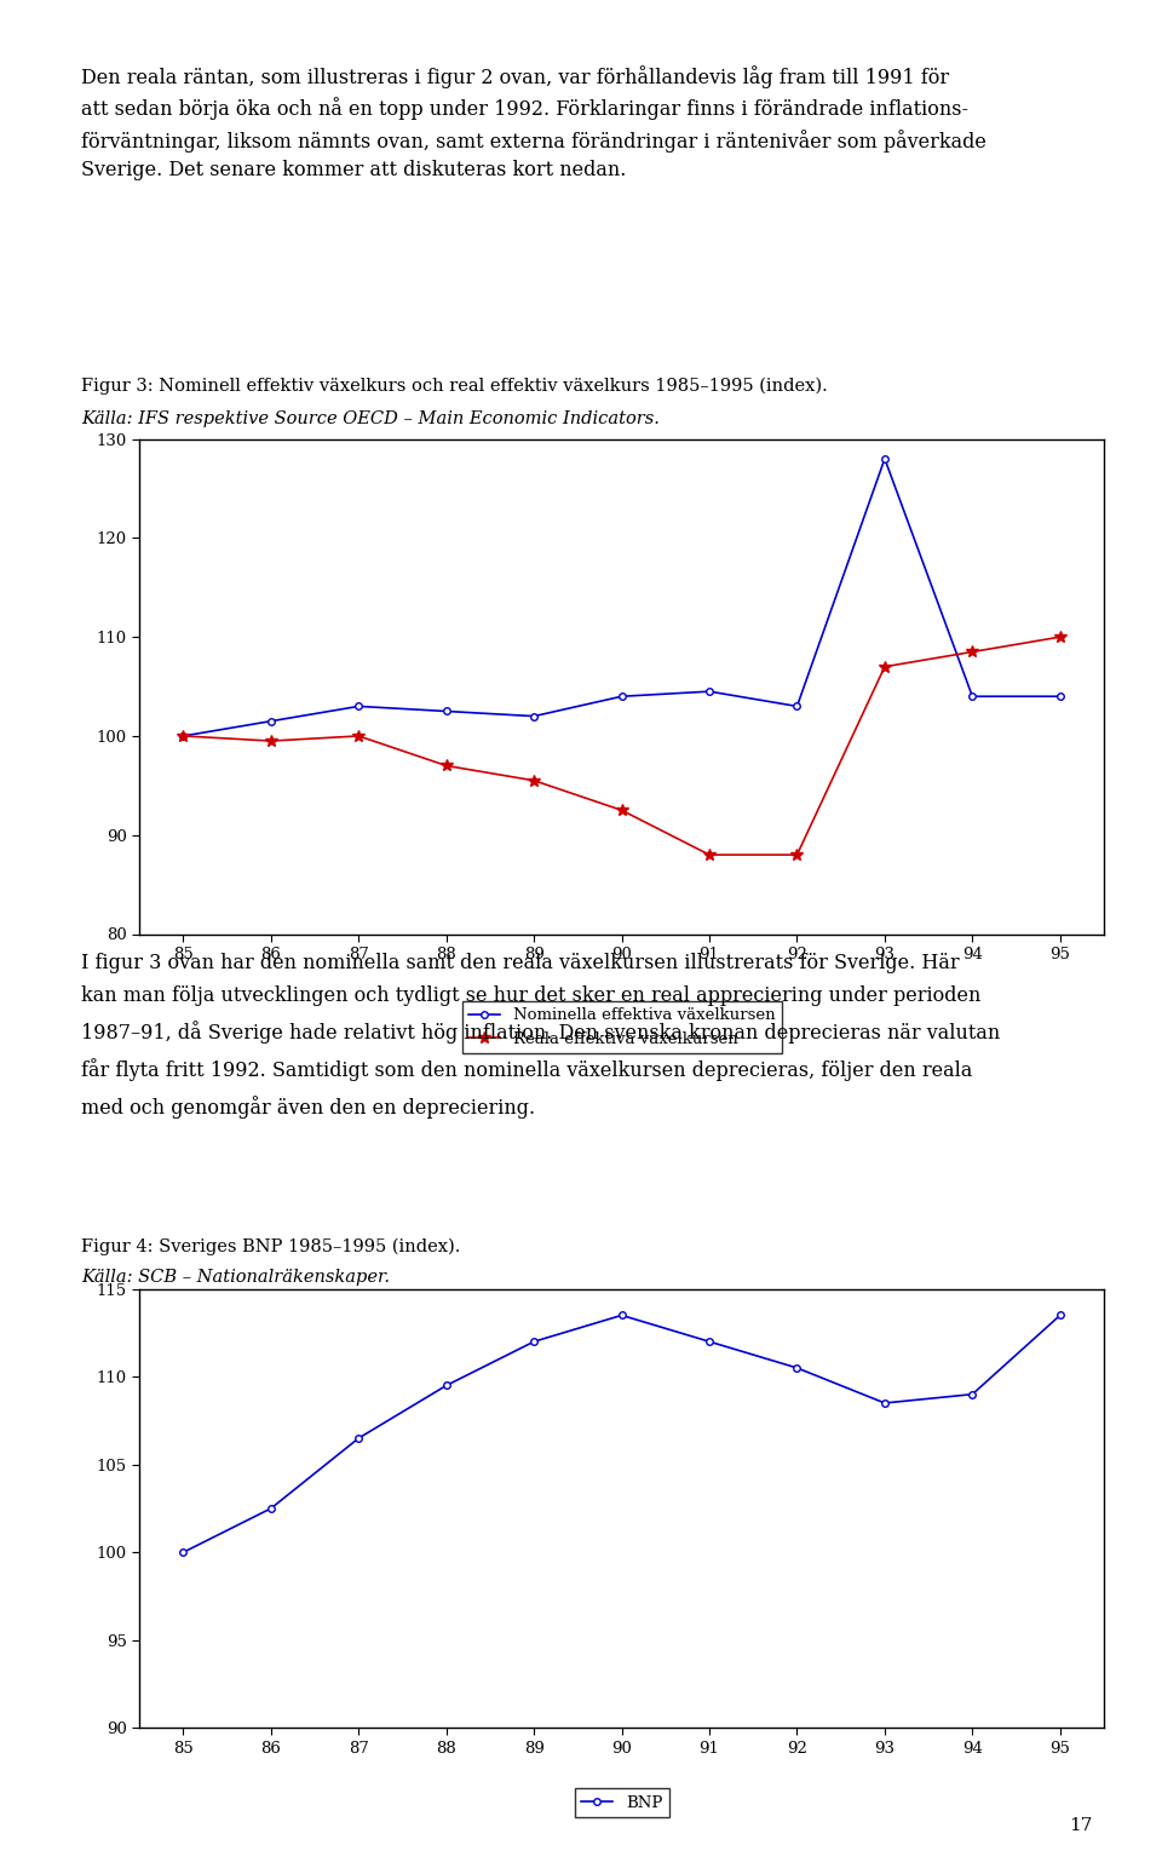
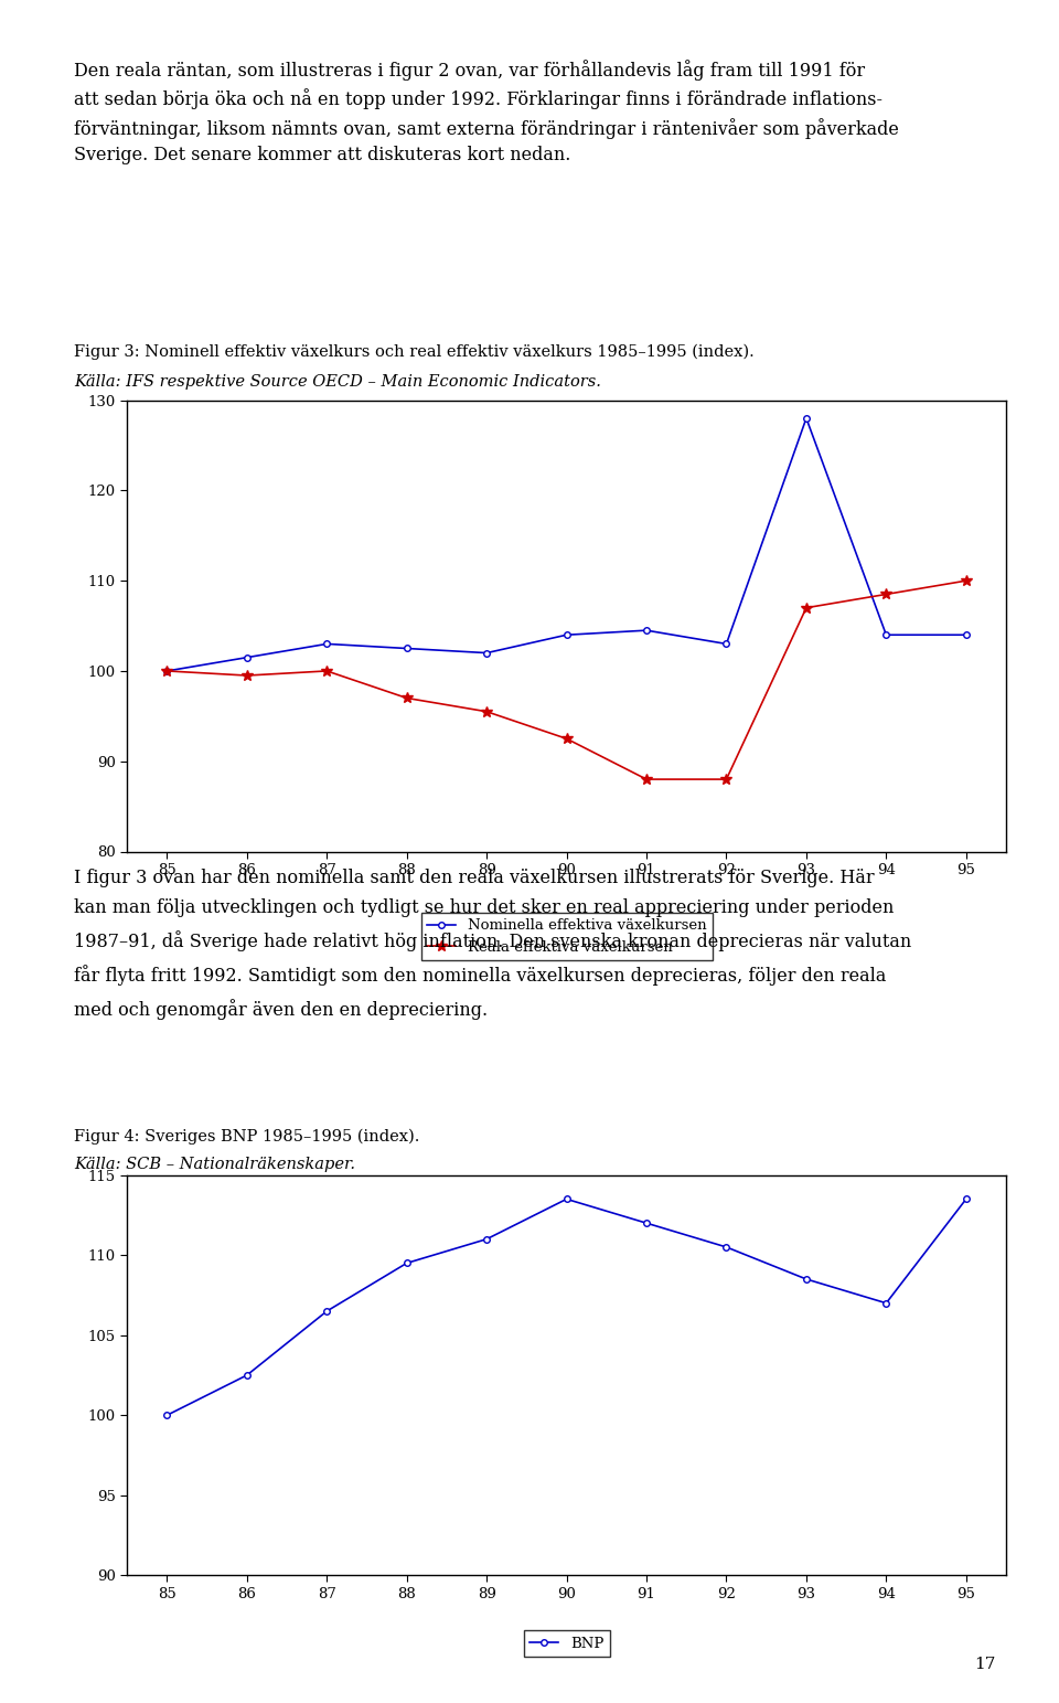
89: 112.0 -> 111.0
94: 109.0 -> 107.0
